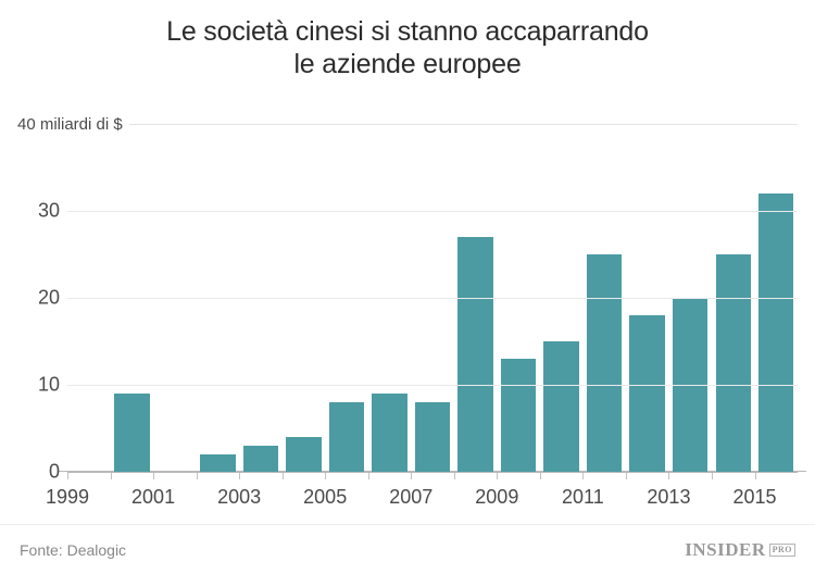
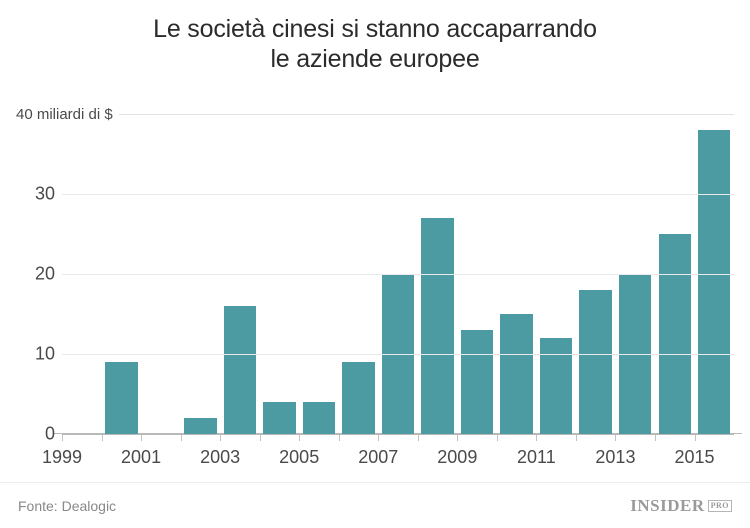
2003: 3 -> 16
2005: 8 -> 4
2007: 8 -> 20
2011: 25 -> 12
2015: 32 -> 38
